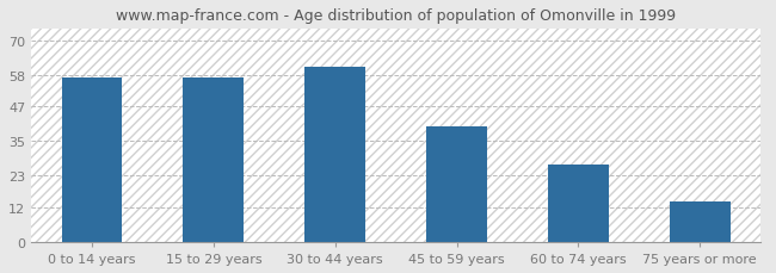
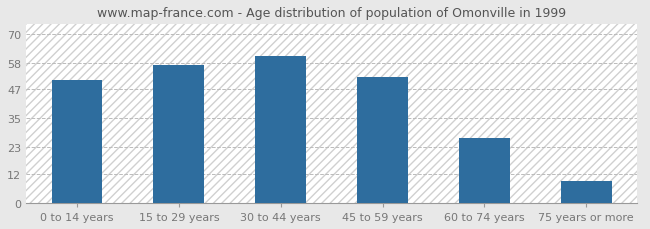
0 to 14 years: 57 -> 51
45 to 59 years: 40 -> 52
75 years or more: 14 -> 9
